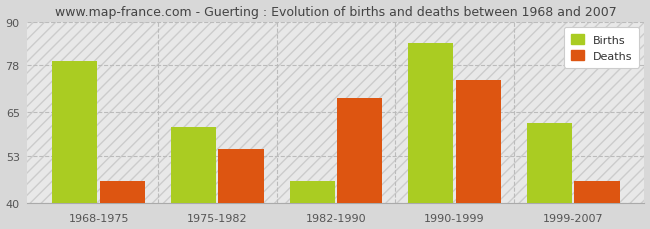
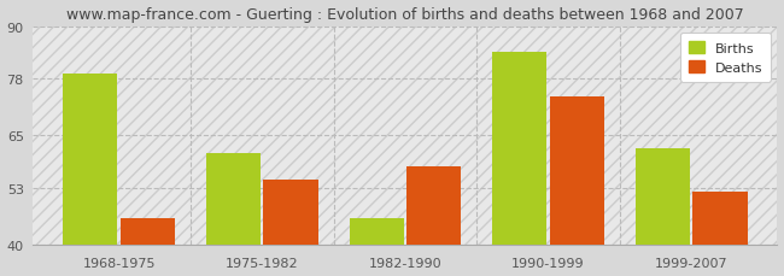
Deaths/1982-1990: 69 -> 58
Deaths/1999-2007: 46 -> 52
